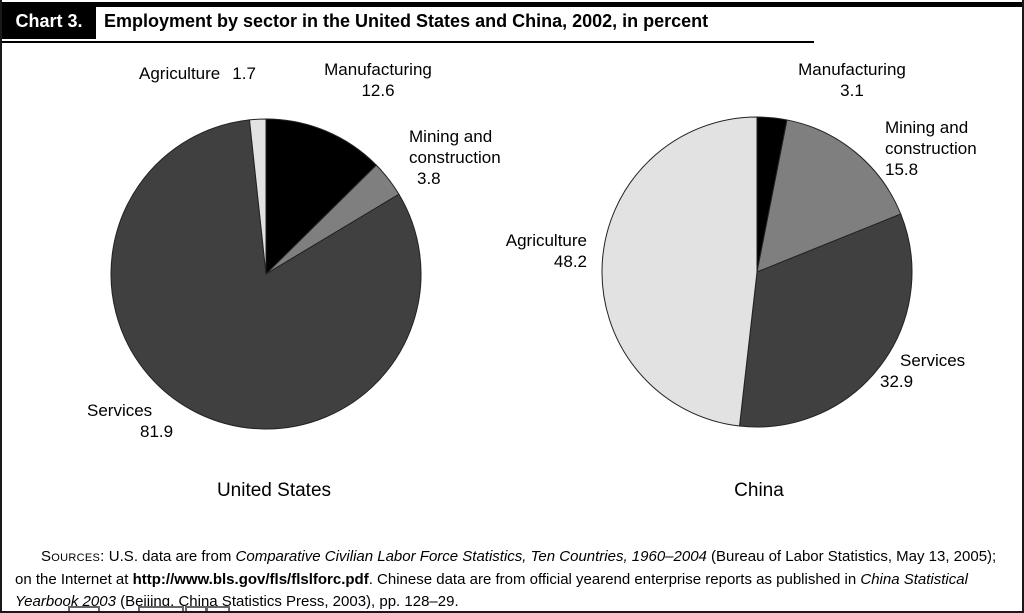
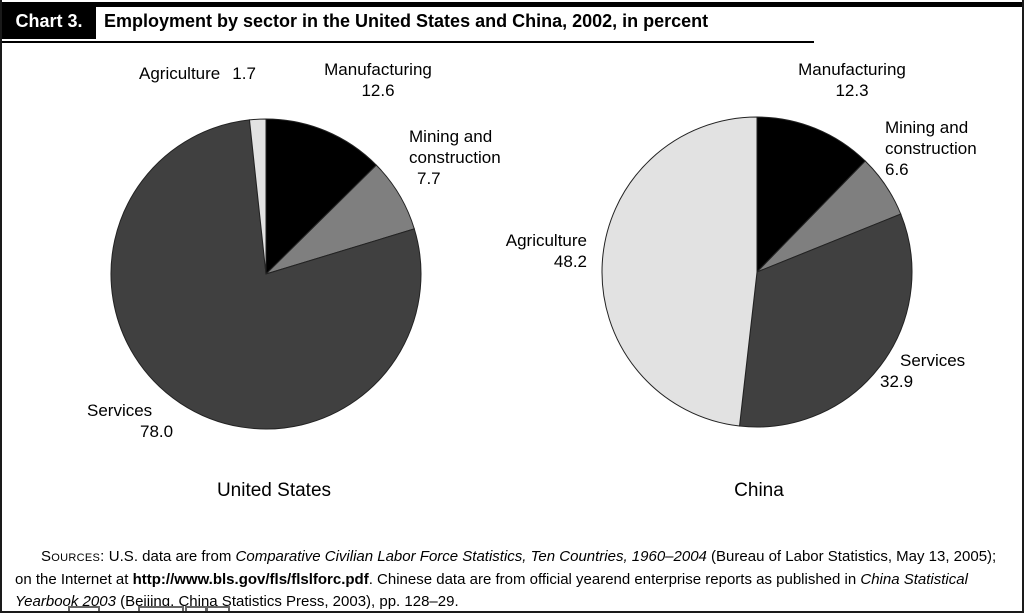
United States/Mining and construction: 3.8 -> 7.7
United States/Services: 81.9 -> 78.0
China/Manufacturing: 3.1 -> 12.3
China/Mining and construction: 15.8 -> 6.6
